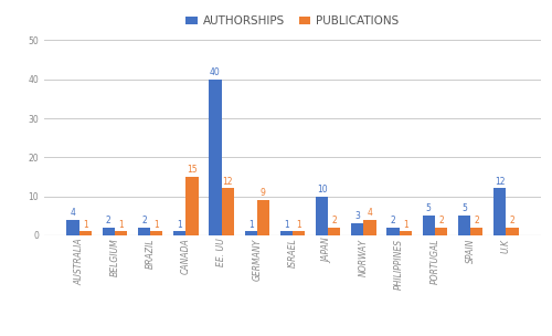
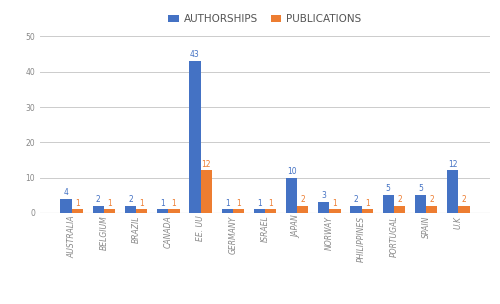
PUBLICATIONS/CANADA: 15 -> 1
AUTHORSHIPS/EE. UU: 40 -> 43
PUBLICATIONS/GERMANY: 9 -> 1
PUBLICATIONS/NORWAY: 4 -> 1
